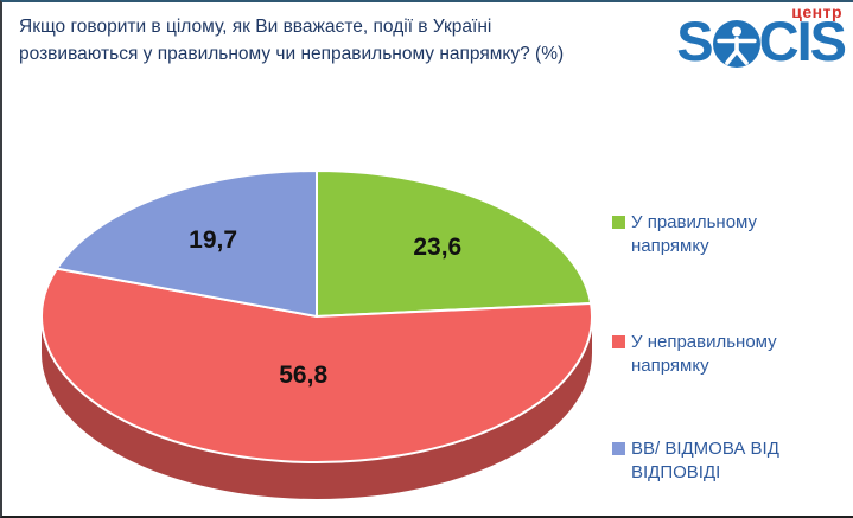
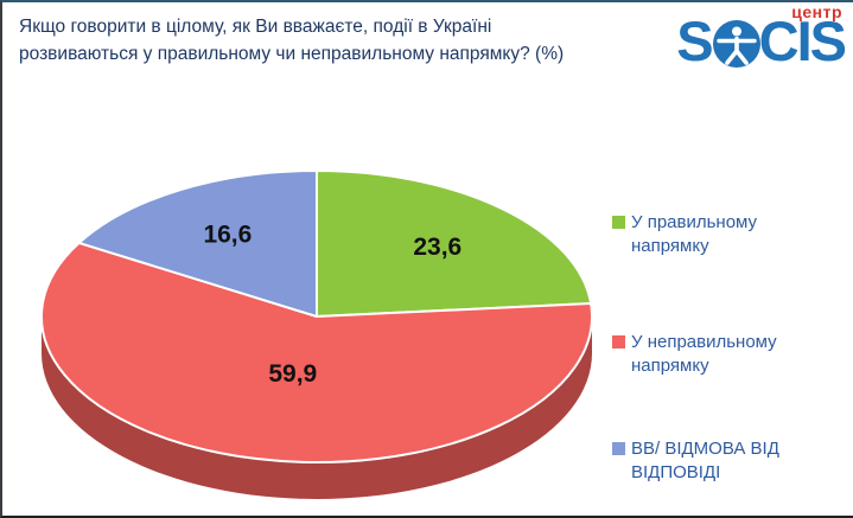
У неправильному напрямку: 56,8 -> 59,9
ВВ/ ВІДМОВА ВІД ВІДПОВІДІ: 19,7 -> 16,6
